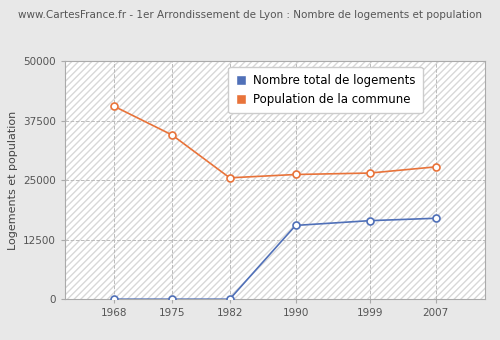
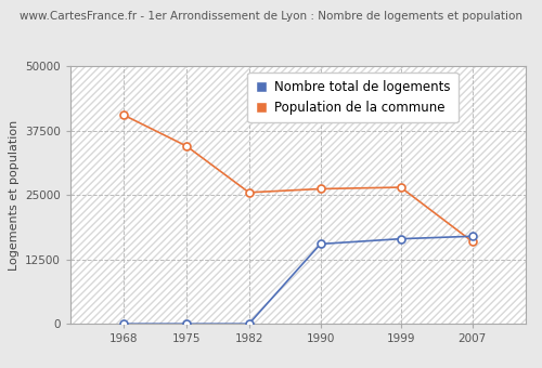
Population de la commune/2007: 27800 -> 16000
